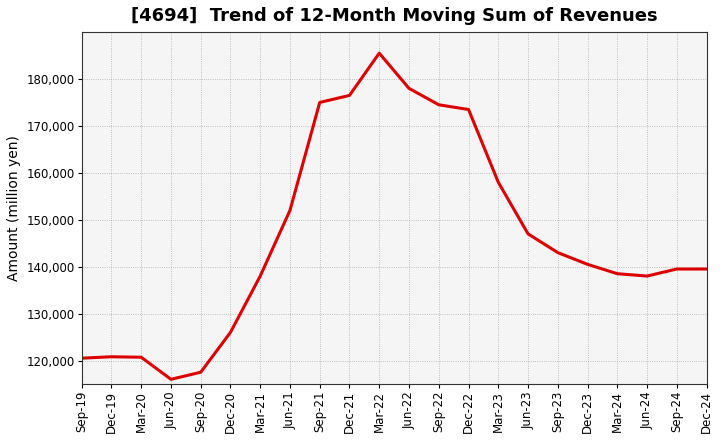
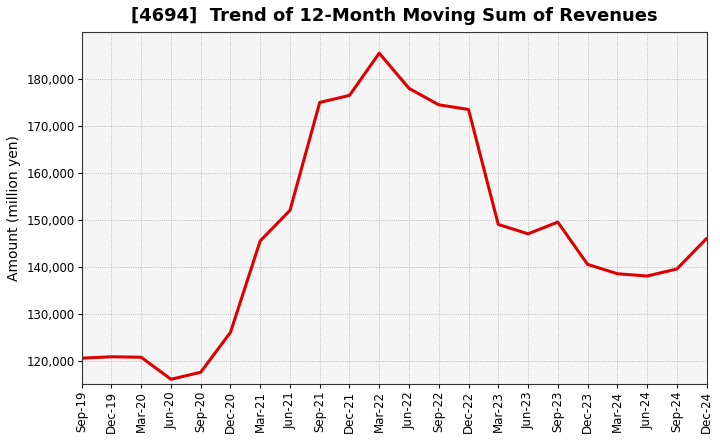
Mar-21: 138,000 -> 145,500
Mar-23: 158,000 -> 149,000
Sep-23: 143,000 -> 149,500
Dec-24: 139,500 -> 146,000
